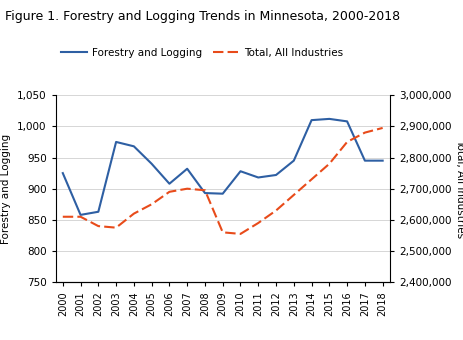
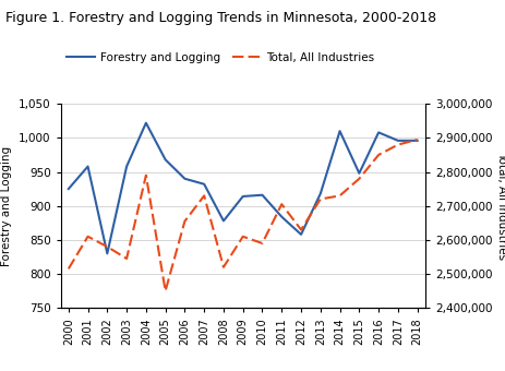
Total, All Industries/2000: 2,610,000 -> 2,515,000
Forestry and Logging/2001: 858 -> 958
Forestry and Logging/2002: 863 -> 830
Forestry and Logging/2003: 975 -> 958
Total, All Industries/2003: 2,575,000 -> 2,545,000
Forestry and Logging/2004: 968 -> 1,022
Total, All Industries/2004: 2,620,000 -> 2,790,000
Forestry and Logging/2005: 940 -> 968
Total, All Industries/2005: 2,650,000 -> 2,450,000
Forestry and Logging/2006: 908 -> 940
Total, All Industries/2006: 2,690,000 -> 2,655,000
Total, All Industries/2007: 2,700,000 -> 2,730,000
Forestry and Logging/2008: 893 -> 878
Total, All Industries/2008: 2,695,000 -> 2,520,000
Forestry and Logging/2009: 892 -> 914
Total, All Industries/2009: 2,560,000 -> 2,610,000
Forestry and Logging/2010: 928 -> 916
Total, All Industries/2010: 2,555,000 -> 2,590,000
Forestry and Logging/2011: 918 -> 884
Total, All Industries/2011: 2,590,000 -> 2,705,000
Forestry and Logging/2012: 922 -> 858
Forestry and Logging/2013: 945 -> 918
Total, All Industries/2013: 2,680,000 -> 2,720,000
Forestry and Logging/2015: 1,012 -> 948
Forestry and Logging/2017: 945 -> 996
Forestry and Logging/2018: 945 -> 996
